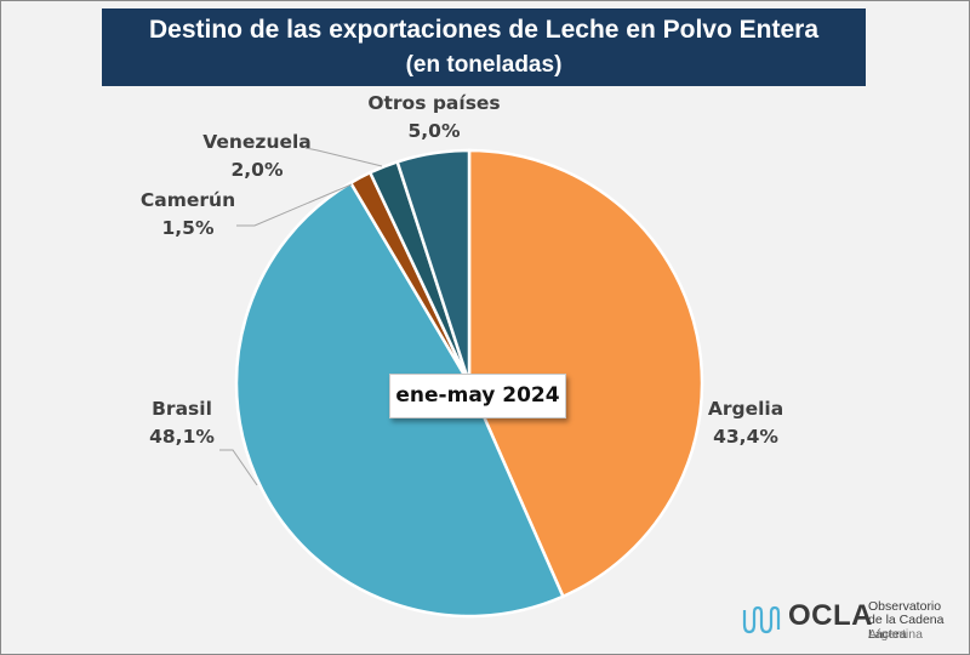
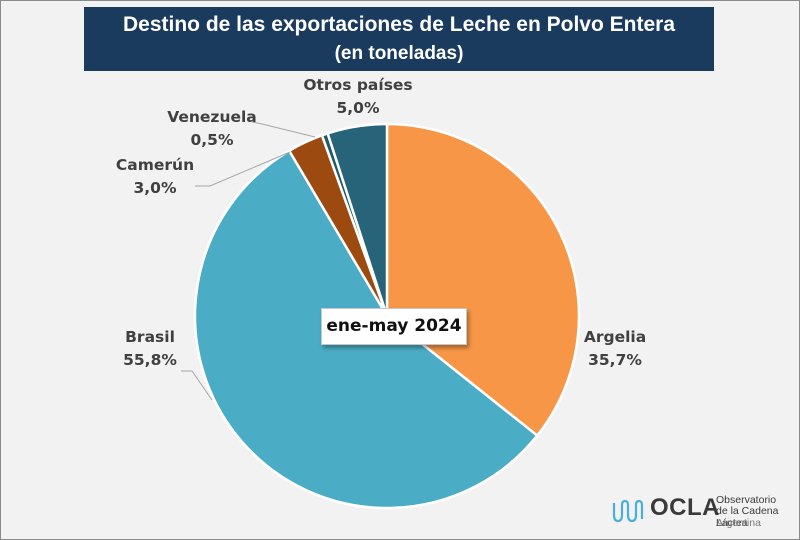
Argelia: 43,4% -> 35,7%
Brasil: 48,1% -> 55,8%
Camerún: 1,5% -> 3,0%
Venezuela: 2,0% -> 0,5%
